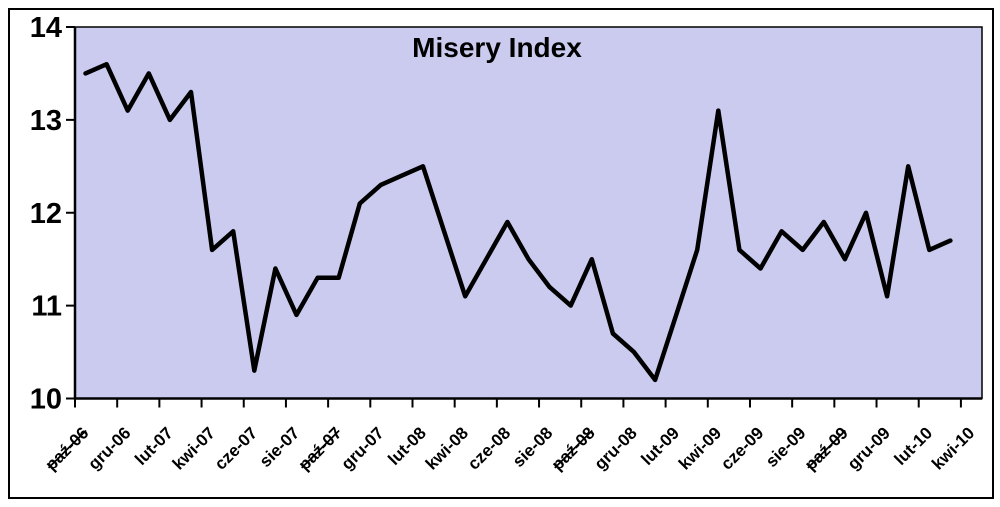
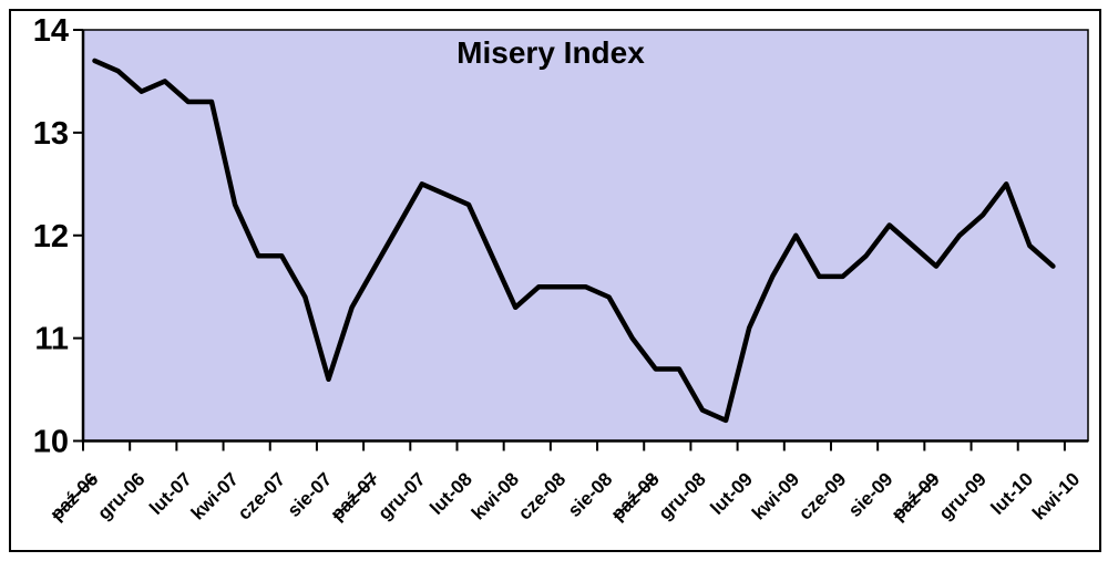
paź-06: 13.5 -> 13.7
gru-06: 13.1 -> 13.4
lut-07: 13.0 -> 13.3
kwi-07: 11.6 -> 12.3
cze-07: 10.3 -> 11.8
sie-07: 10.9 -> 10.6
paź-07: 11.3 -> 11.7
gru-07: 12.3 -> 12.5
lut-08: 12.5 -> 12.3
kwi-08: 11.1 -> 11.3
cze-08: 11.9 -> 11.5
sie-08: 11.2 -> 11.4
paź-08: 11.5 -> 10.7
gru-08: 10.5 -> 10.3
lut-09: 10.9 -> 11.1
kwi-09: 13.1 -> 12.0
cze-09: 11.4 -> 11.6
sie-09: 11.6 -> 12.1
paź-09: 11.5 -> 11.7
gru-09: 11.1 -> 12.2
lut-10: 11.6 -> 11.9
